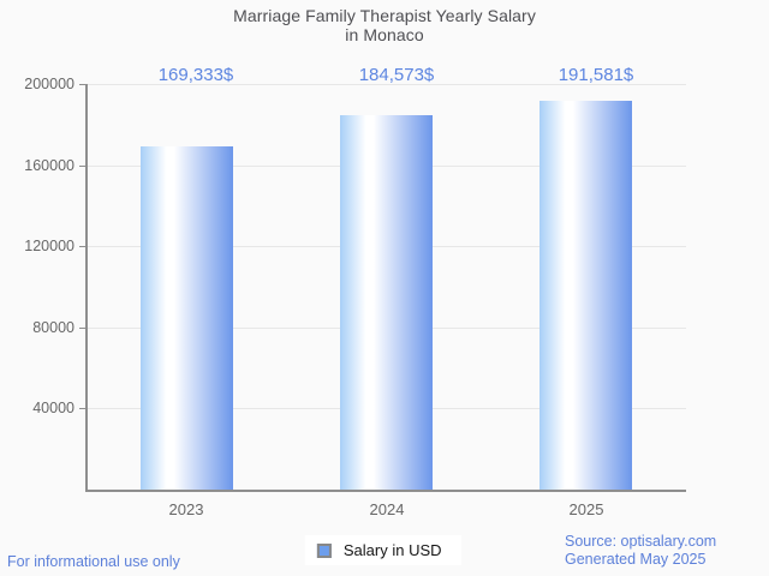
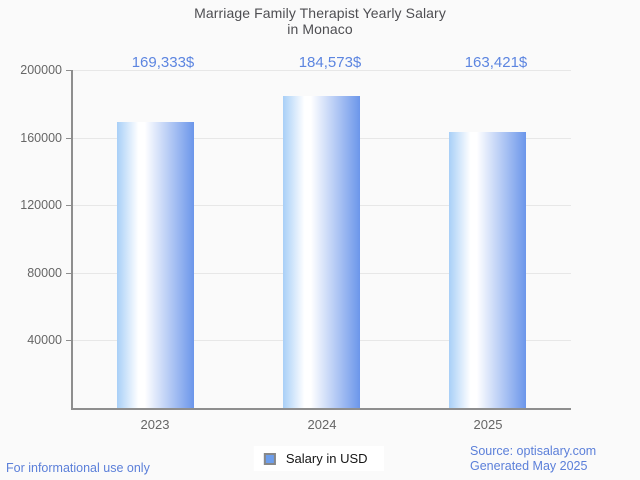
2025: 191,581 -> 163,421
